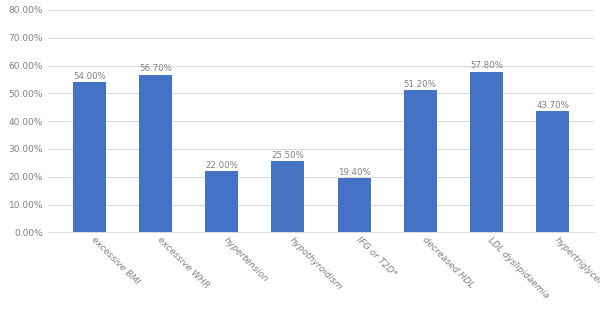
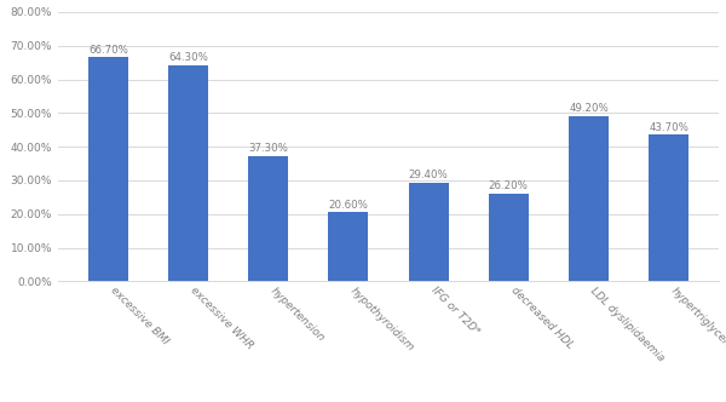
excessive BMI: 54.00% -> 66.70%
excessive WHR: 56.70% -> 64.30%
hypertension: 22.00% -> 37.30%
hypothyroidism: 25.50% -> 20.60%
IFG or T2D*: 19.40% -> 29.40%
decreased HDL: 51.20% -> 26.20%
LDL dyslipidaemia: 57.80% -> 49.20%
